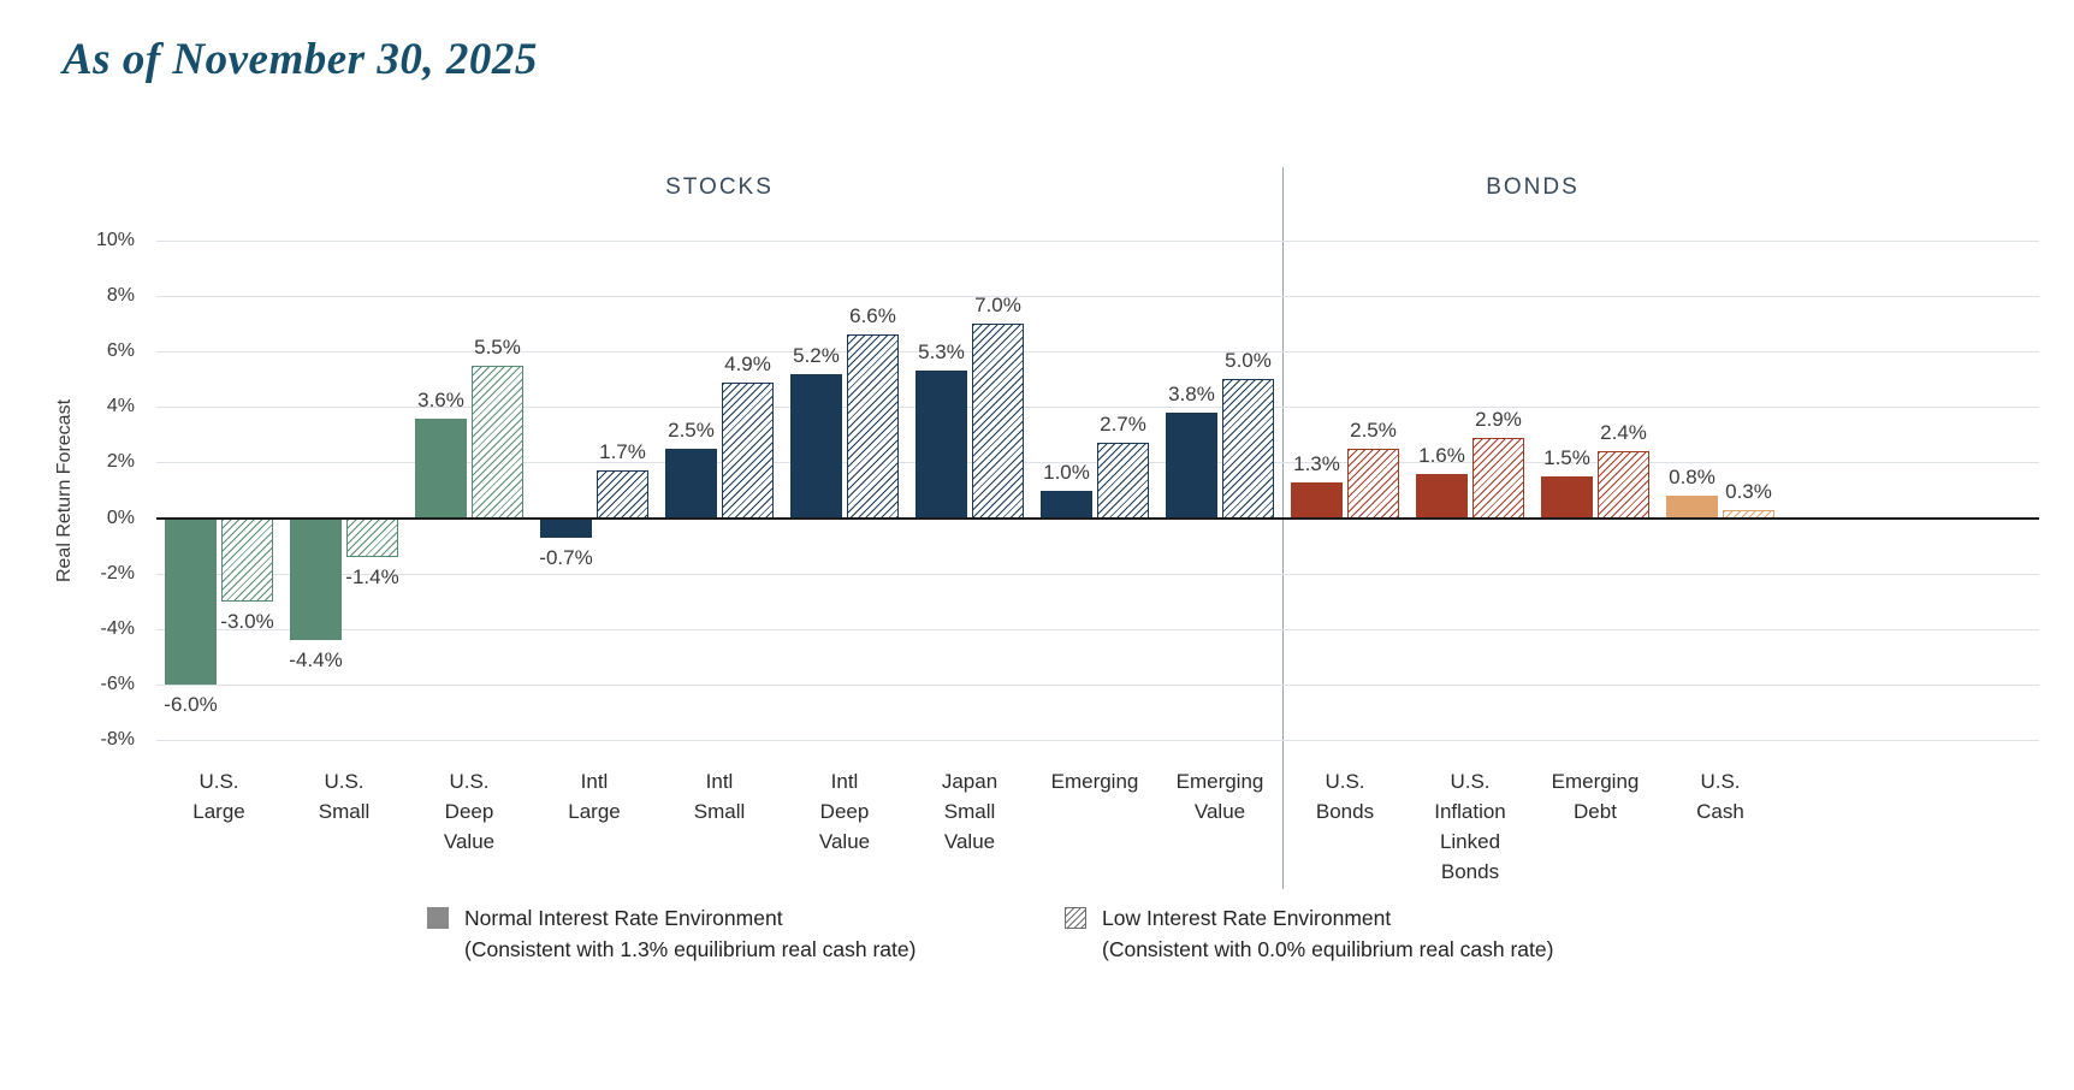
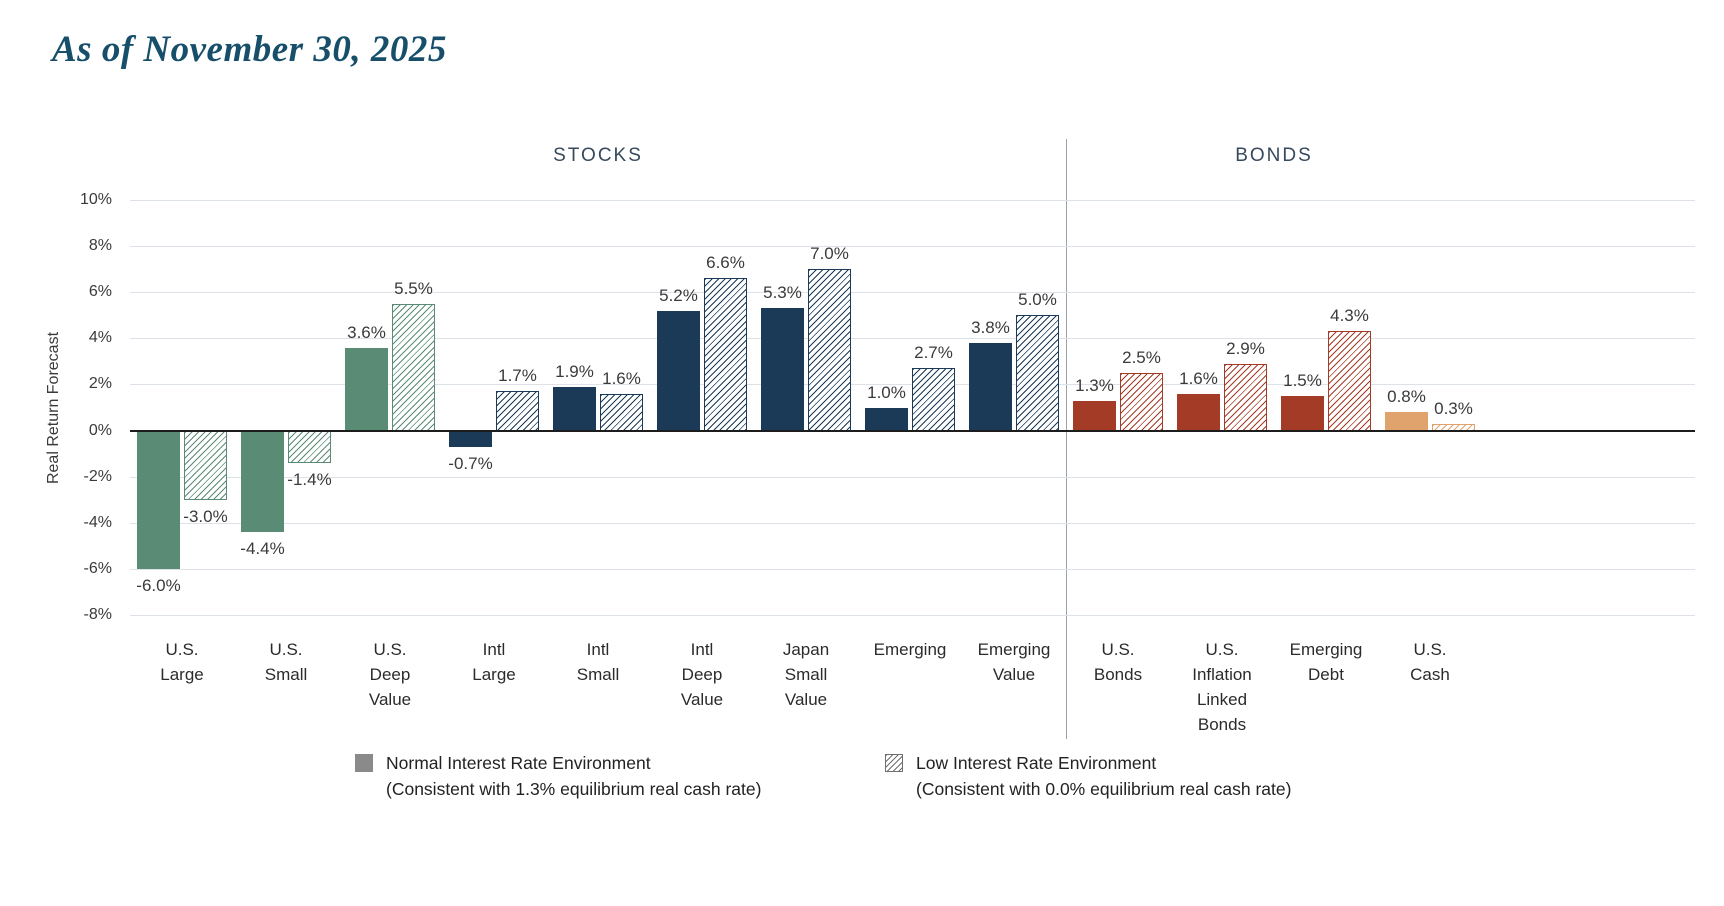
Normal Interest Rate Environment/Intl Small: 2.5% -> 1.9%
Low Interest Rate Environment/Intl Small: 4.9% -> 1.6%
Low Interest Rate Environment/Emerging Debt: 2.4% -> 4.3%
